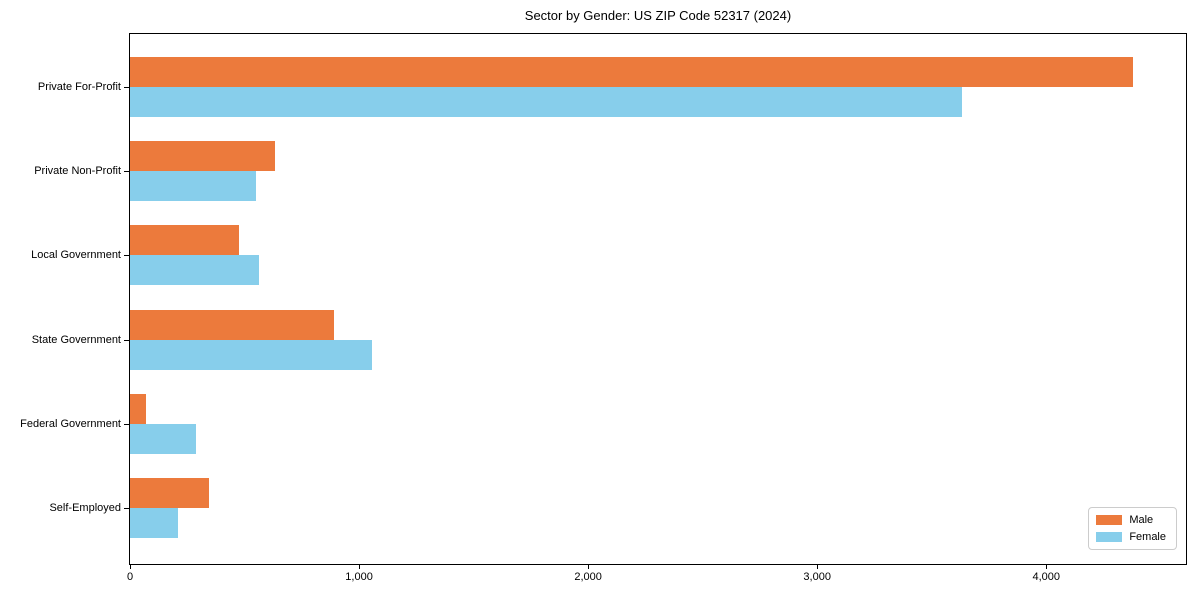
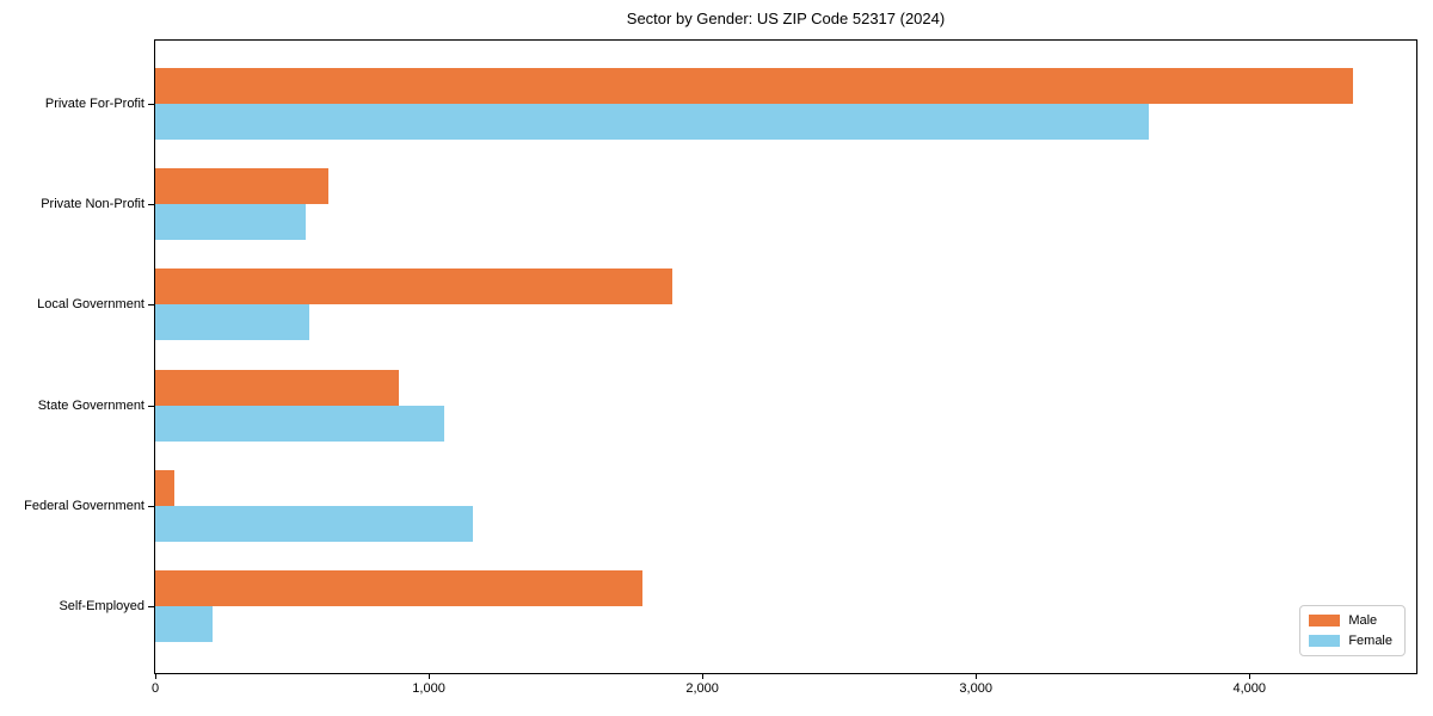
Male/Local Government: 480 -> 1890
Female/Federal Government: 290 -> 1160
Male/Self-Employed: 340 -> 1780
